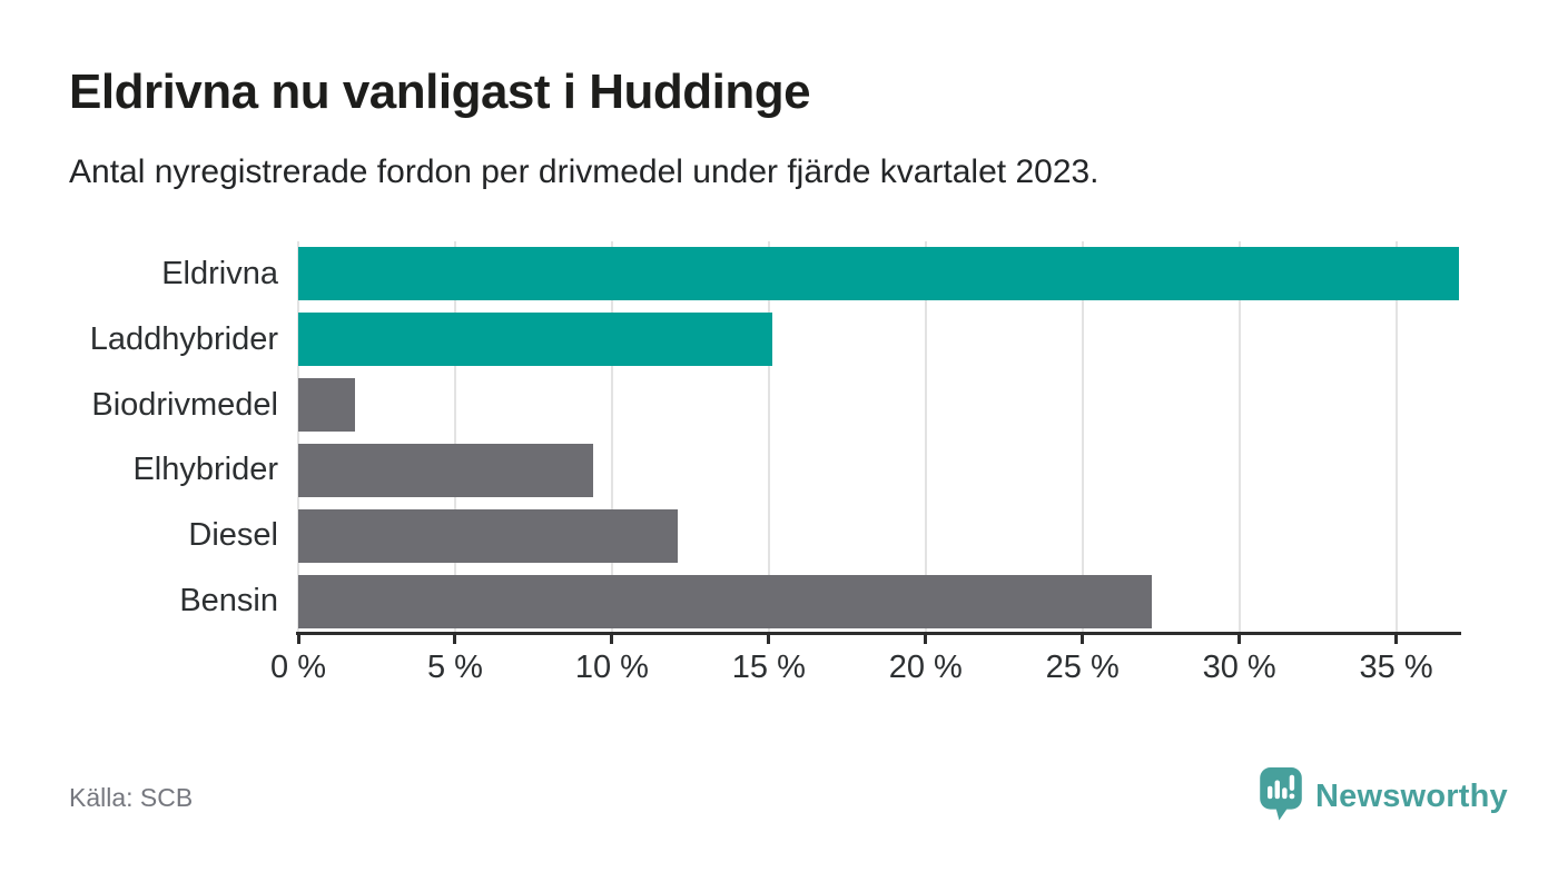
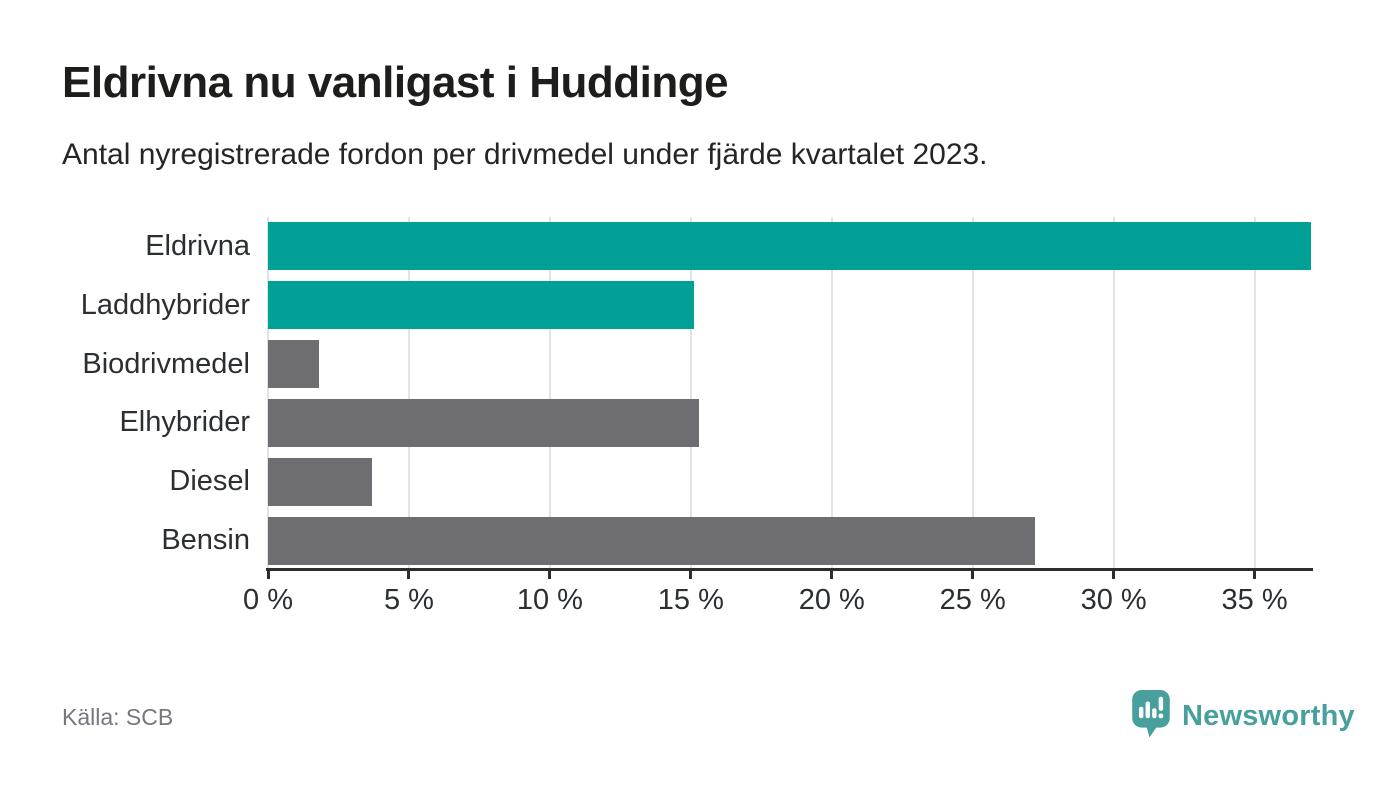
Elhybrider: 9.4% -> 15.3%
Diesel: 12.1% -> 3.7%
